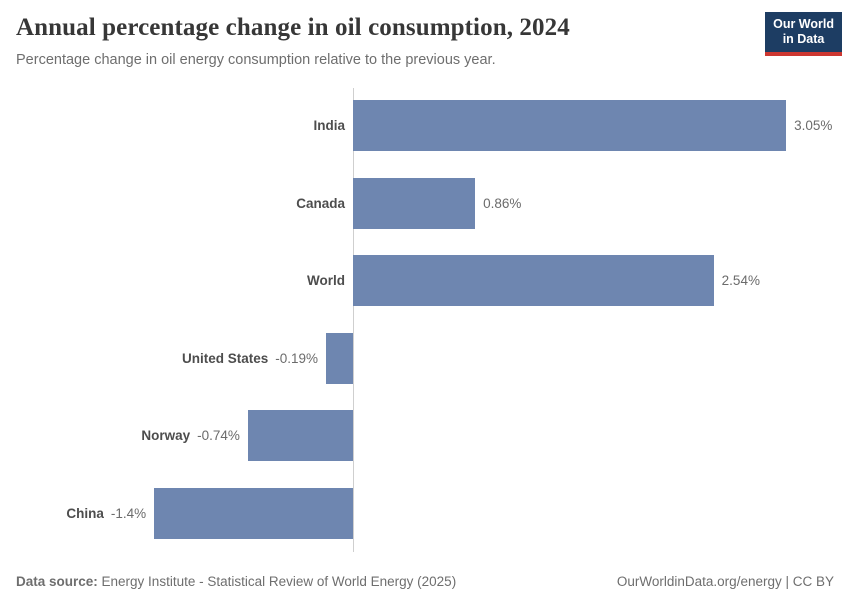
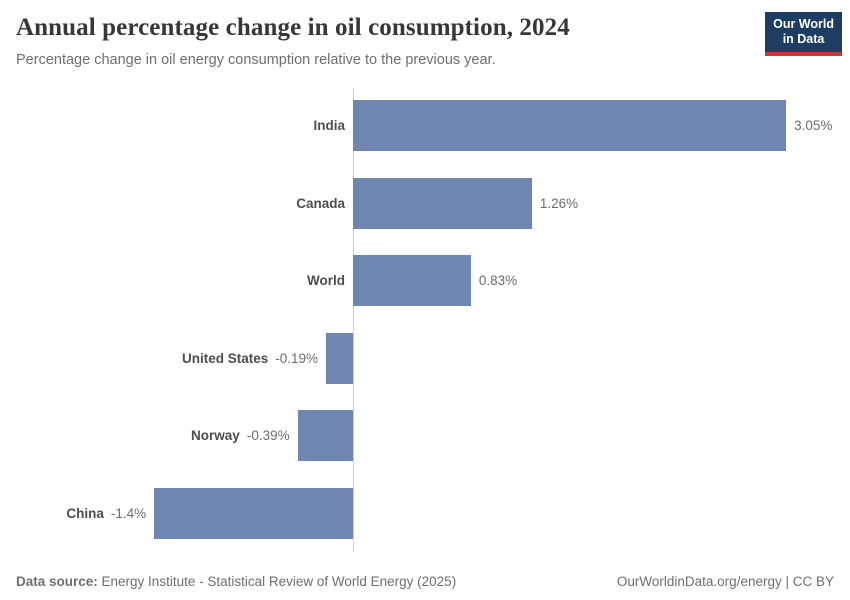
Canada: 0.86% -> 1.26%
World: 2.54% -> 0.83%
Norway: -0.74% -> -0.39%
